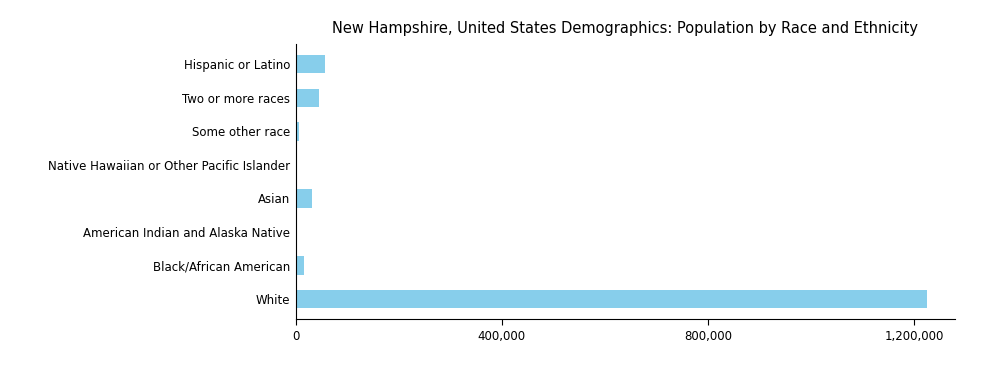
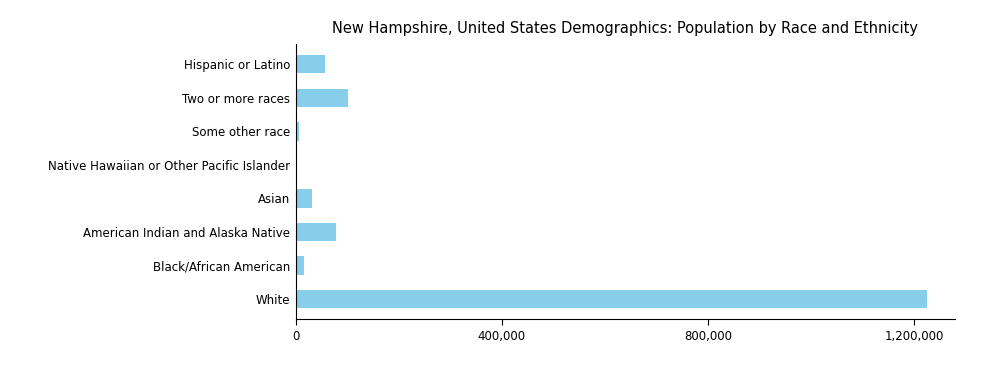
Two or more races: 46,000 -> 102,000
American Indian and Alaska Native: 4,000 -> 78,000
